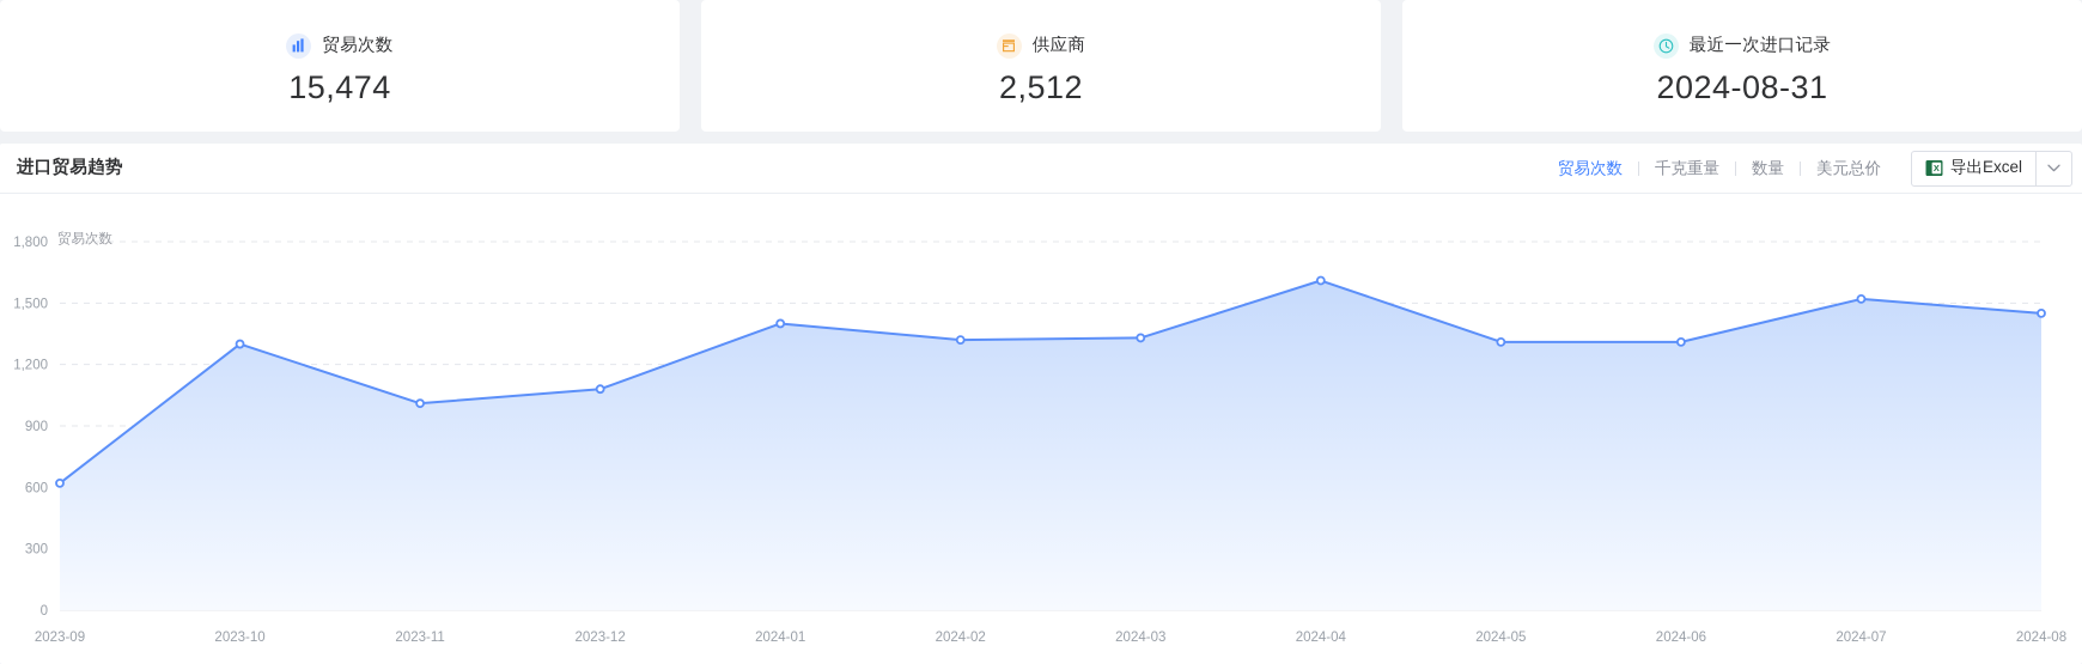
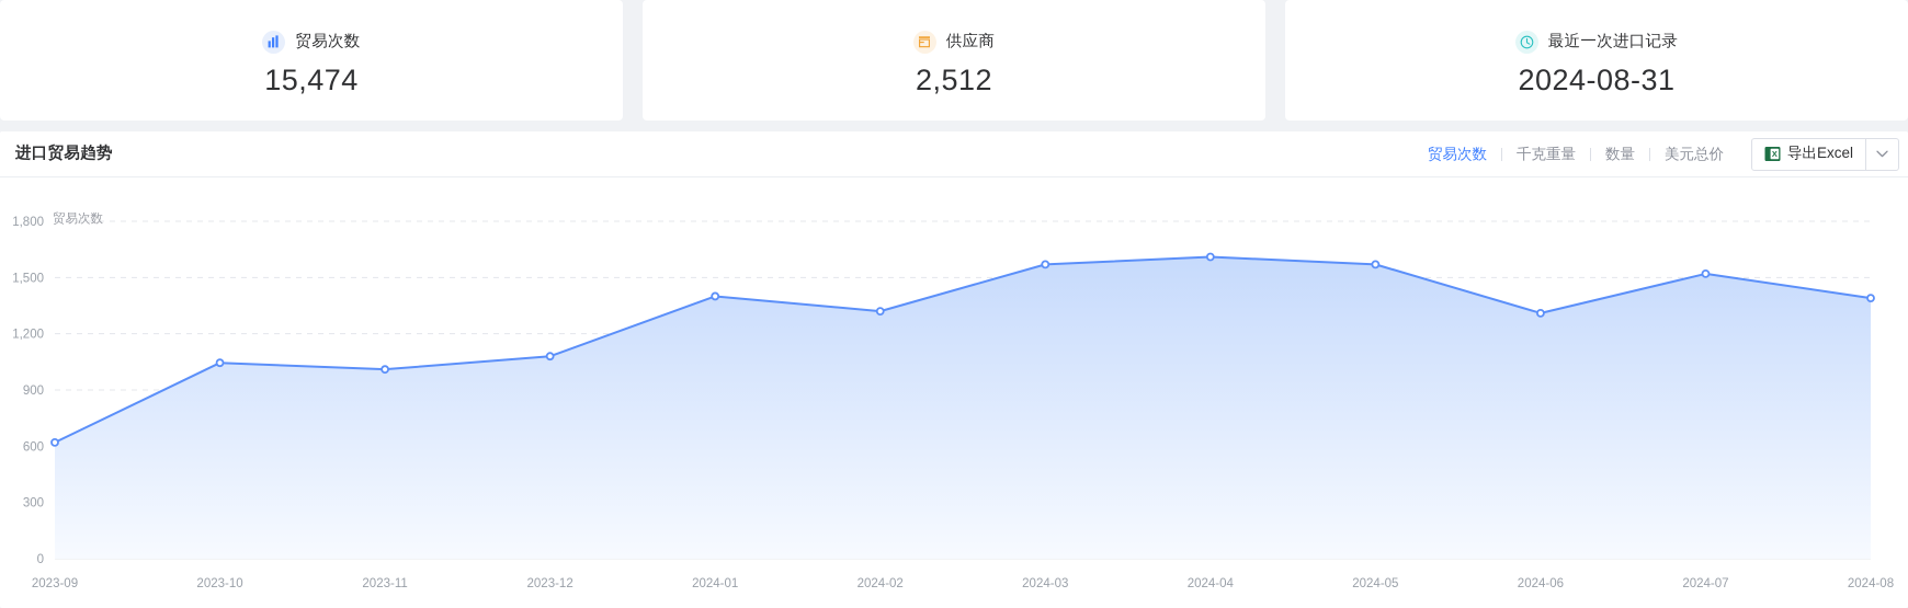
2023-10: 1300 -> 1040
2024-03: 1330 -> 1570
2024-05: 1310 -> 1570
2024-08: 1450 -> 1390
